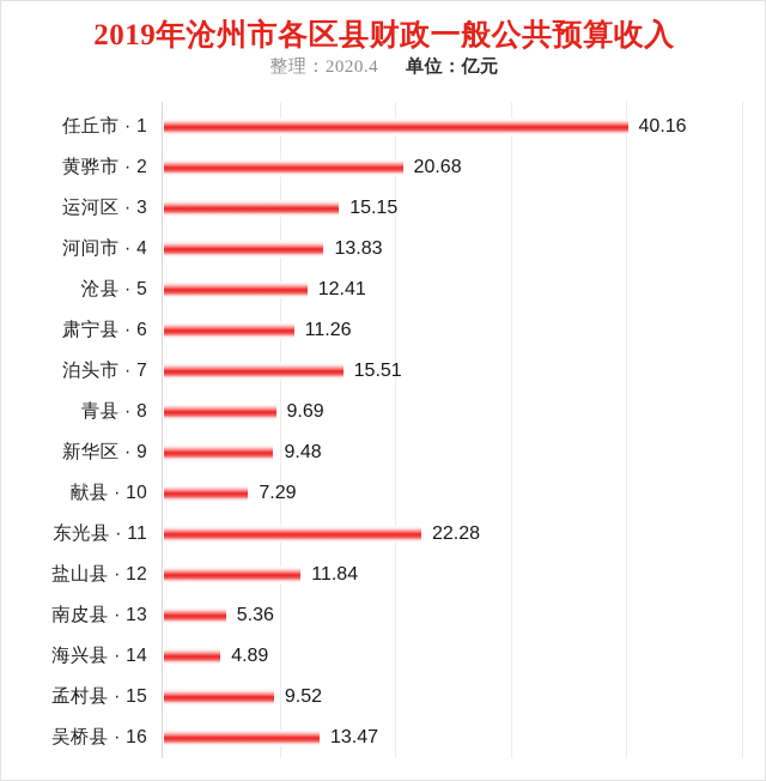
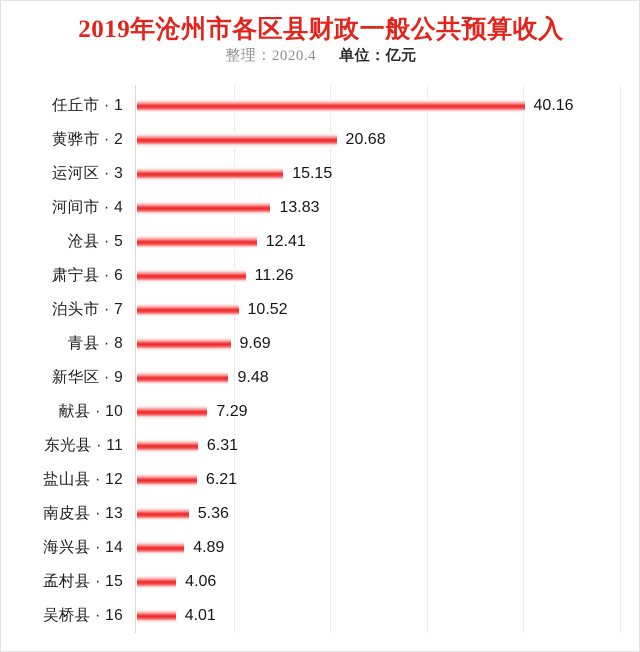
泊头市 · 7: 15.51 -> 10.52
东光县 · 11: 22.28 -> 6.31
盐山县 · 12: 11.84 -> 6.21
孟村县 · 15: 9.52 -> 4.06
吴桥县 · 16: 13.47 -> 4.01
